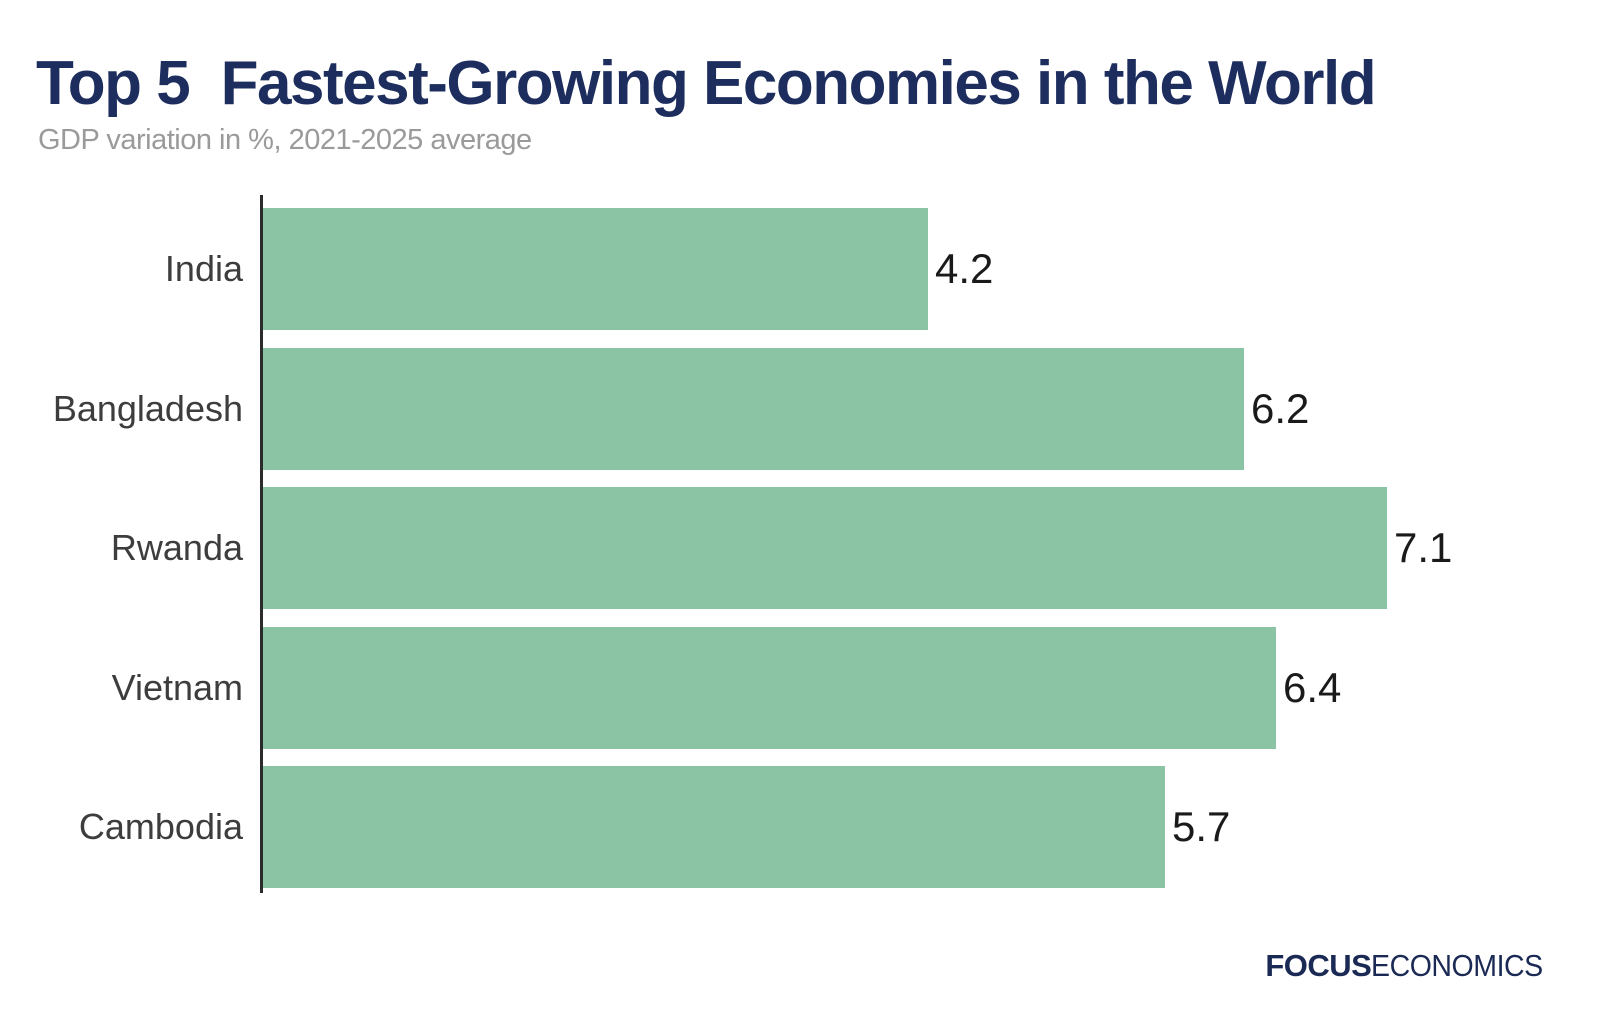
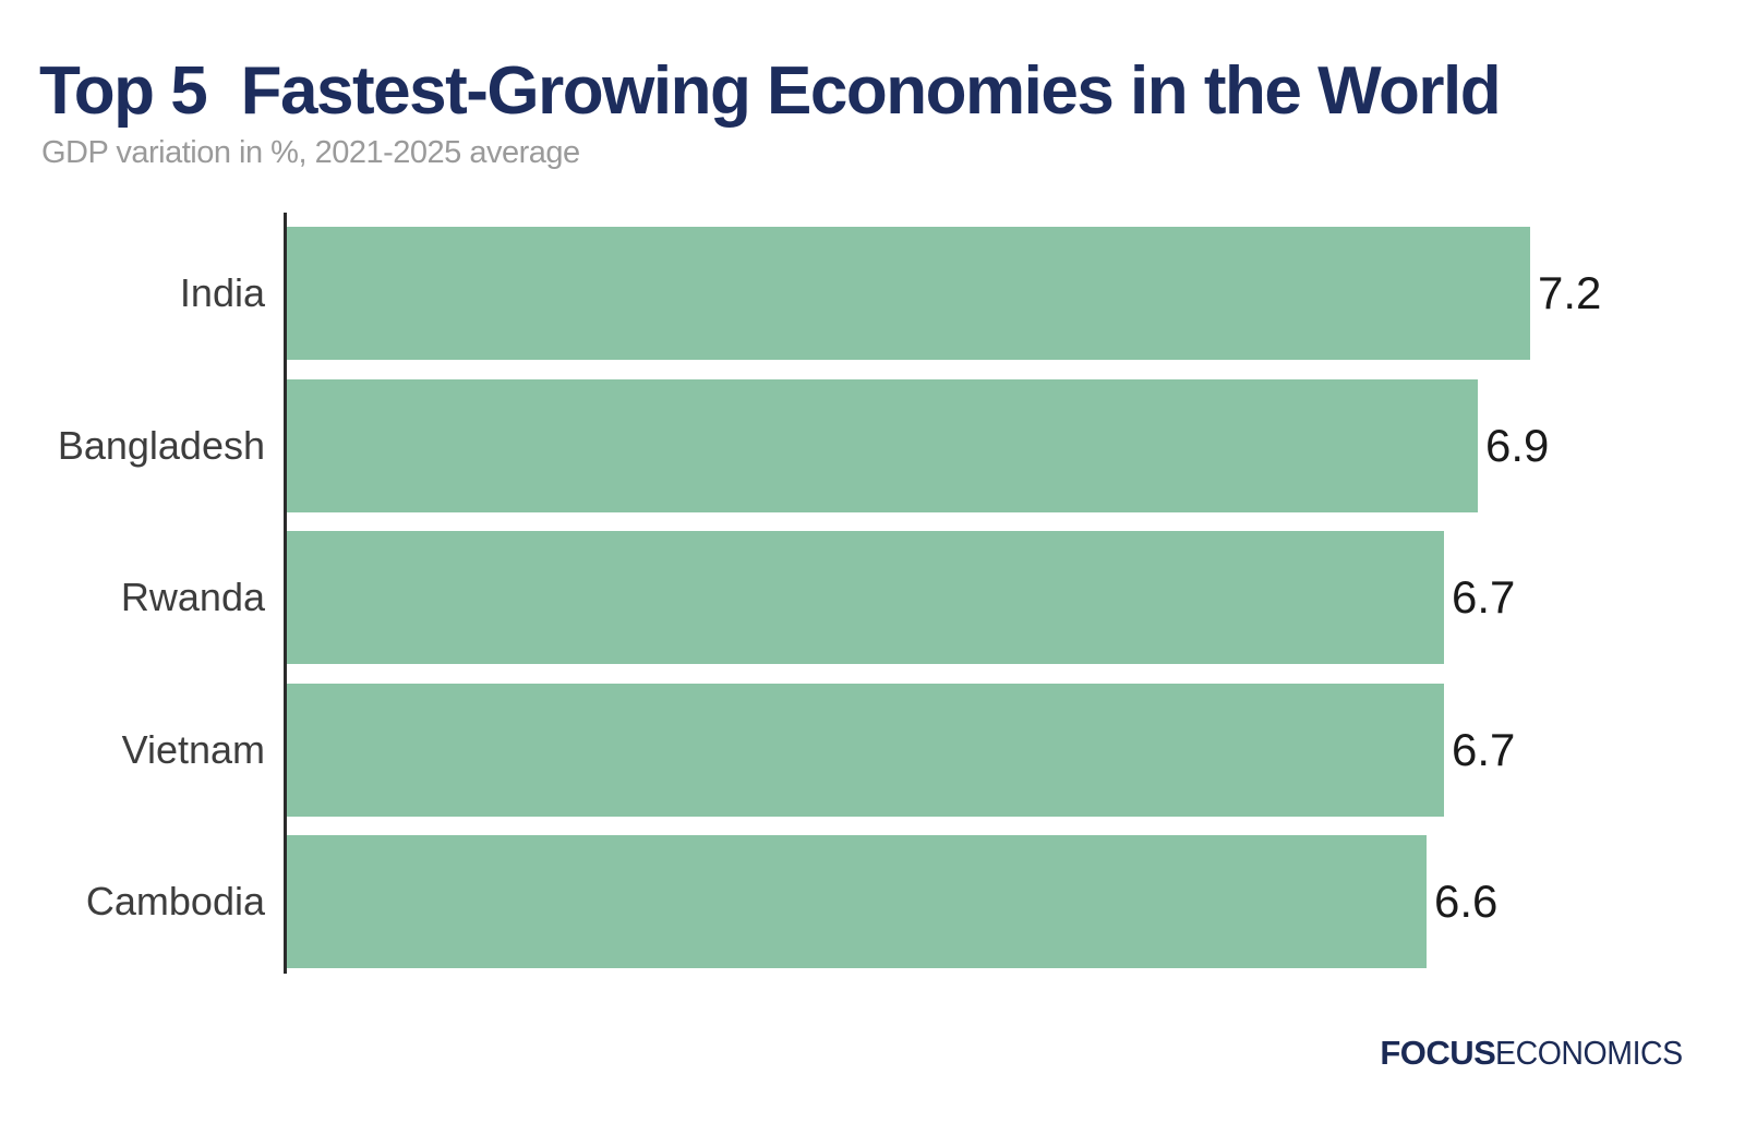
India: 4.2 -> 7.2
Bangladesh: 6.2 -> 6.9
Rwanda: 7.1 -> 6.7
Vietnam: 6.4 -> 6.7
Cambodia: 5.7 -> 6.6
